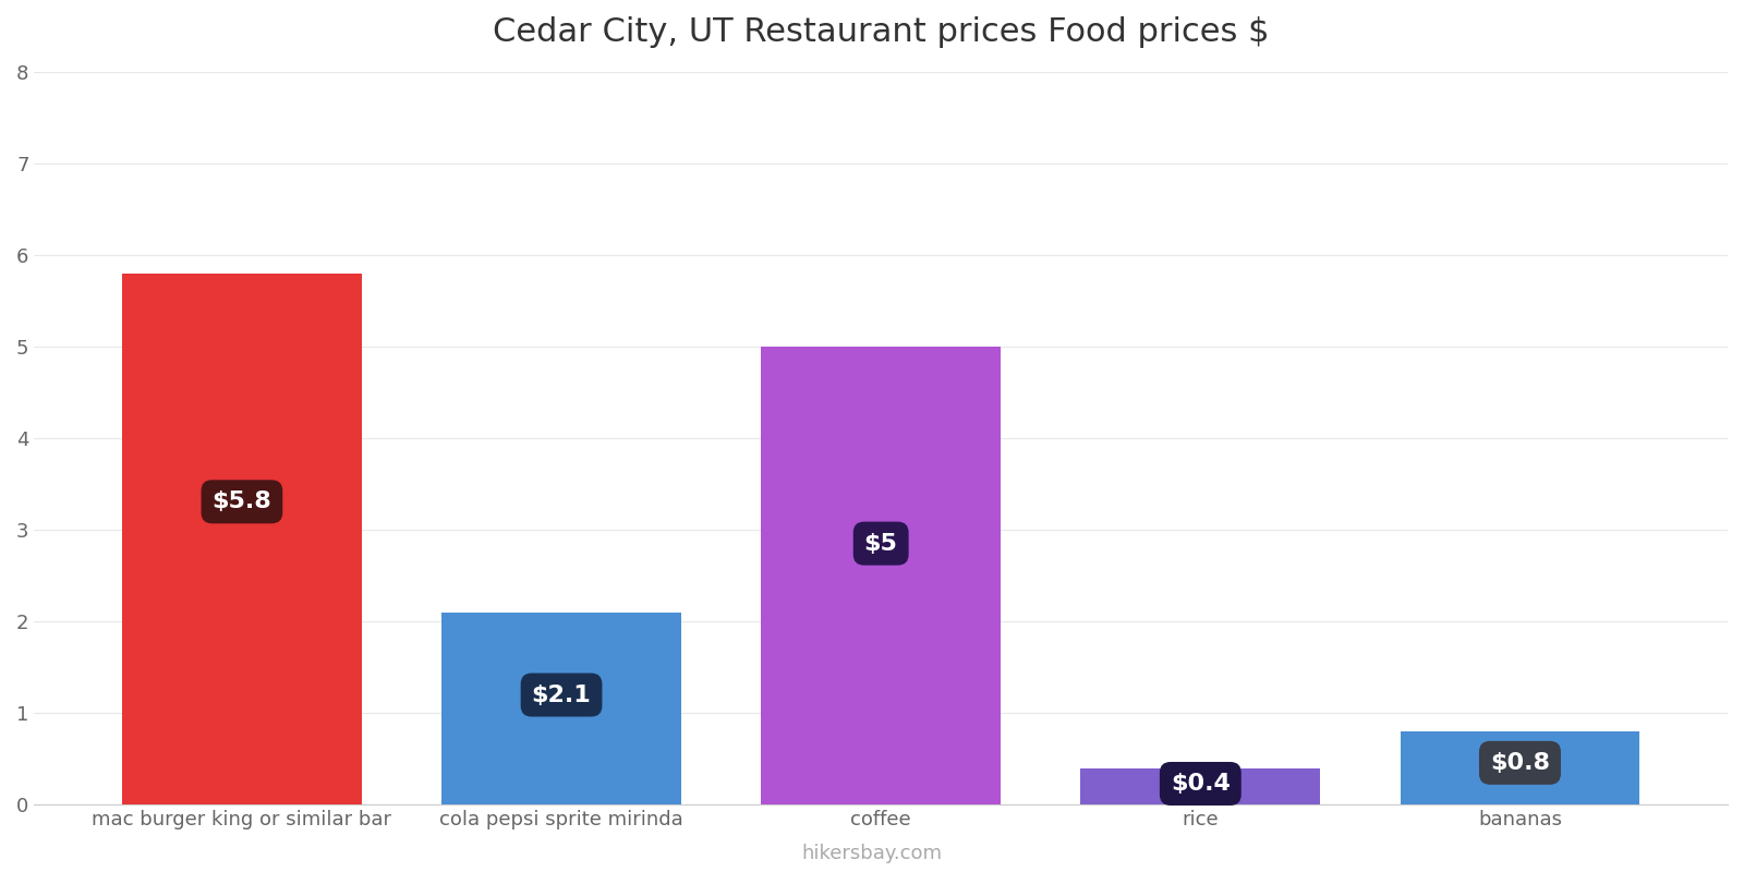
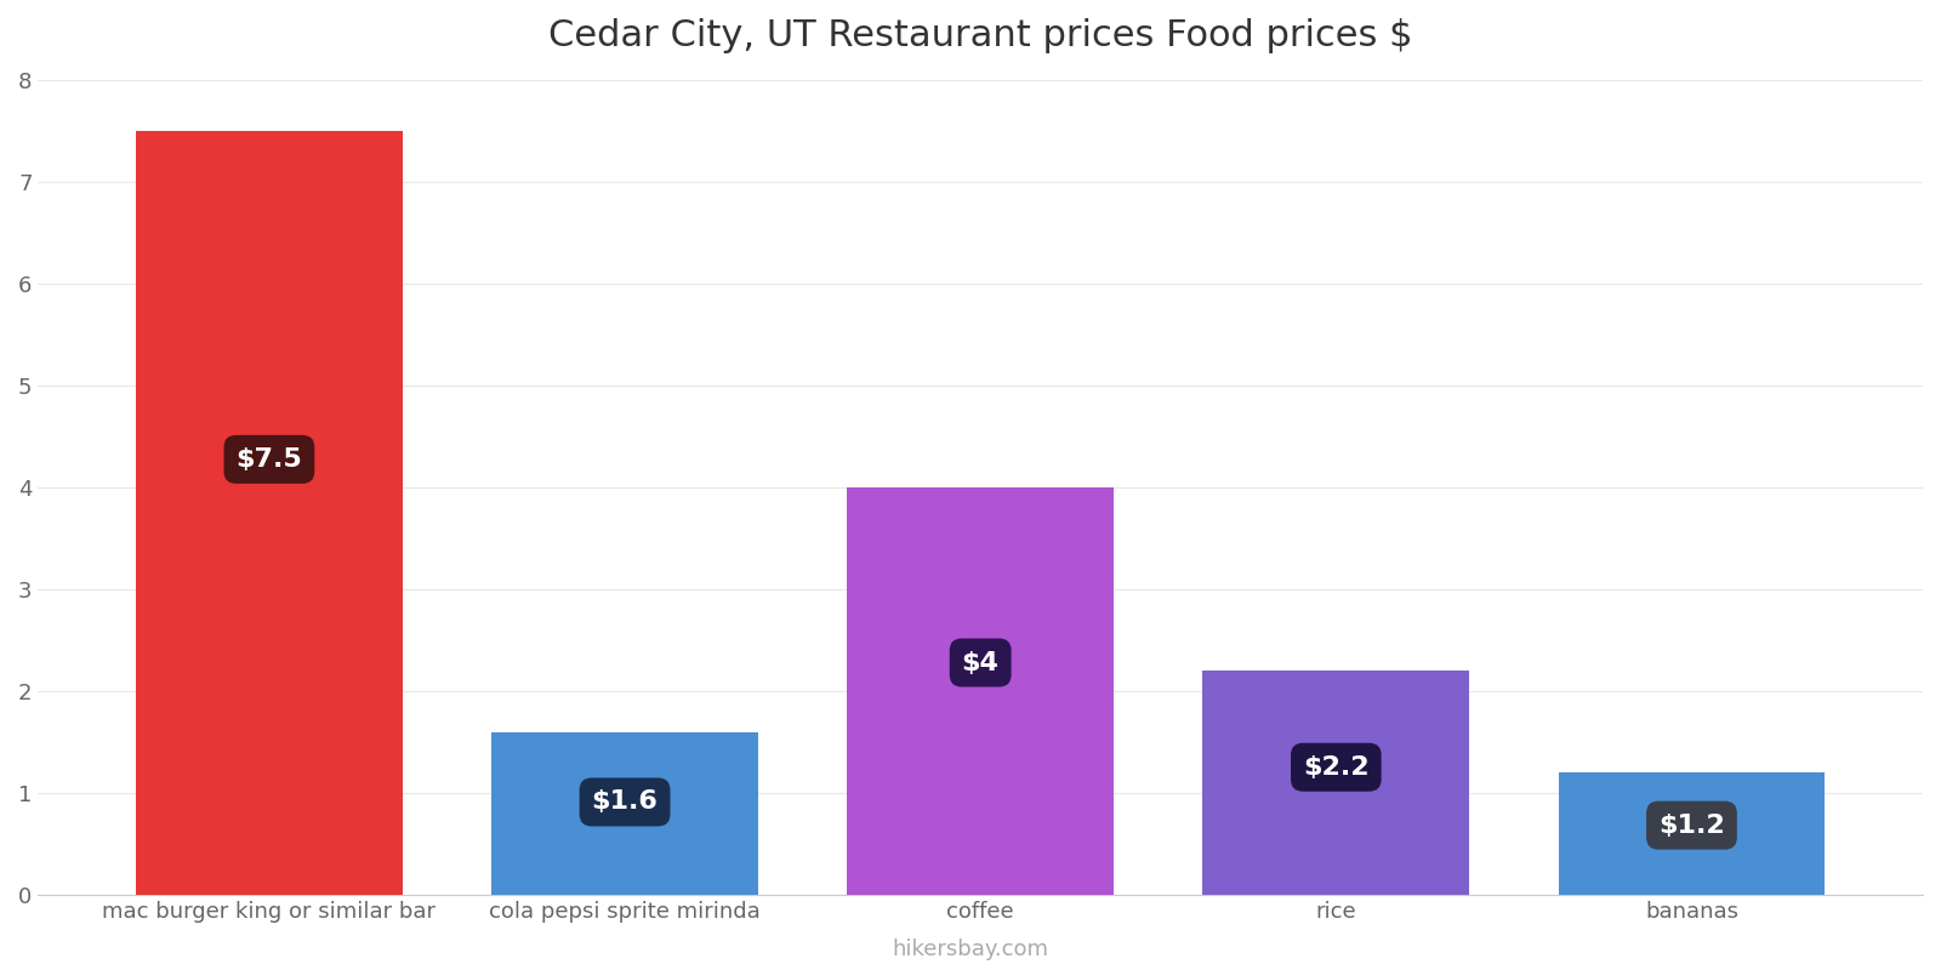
mac burger king or similar bar: $5.8 -> $7.5
cola pepsi sprite mirinda: $2.1 -> $1.6
coffee: $5 -> $4
rice: $0.4 -> $2.2
bananas: $0.8 -> $1.2
